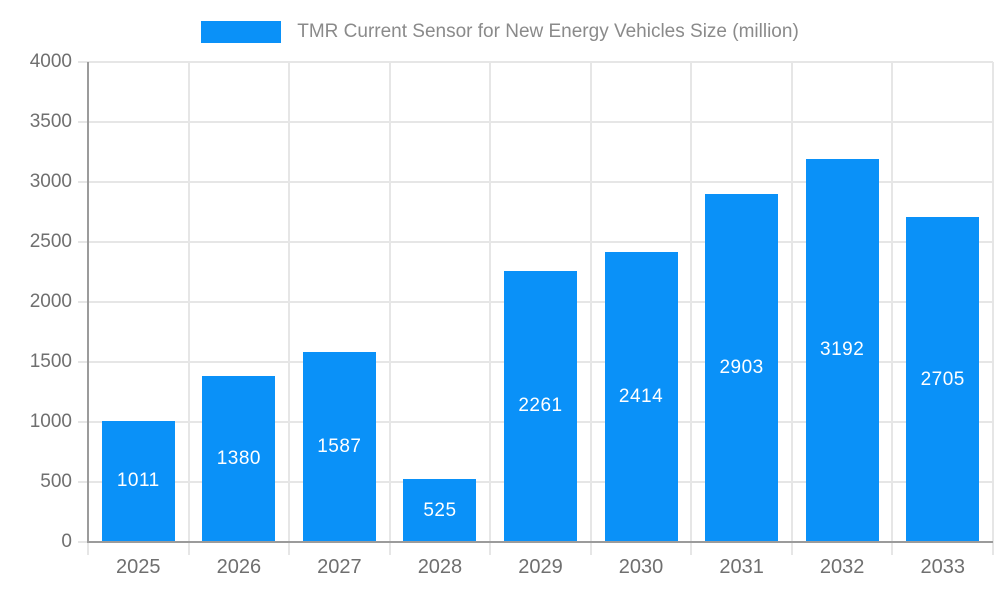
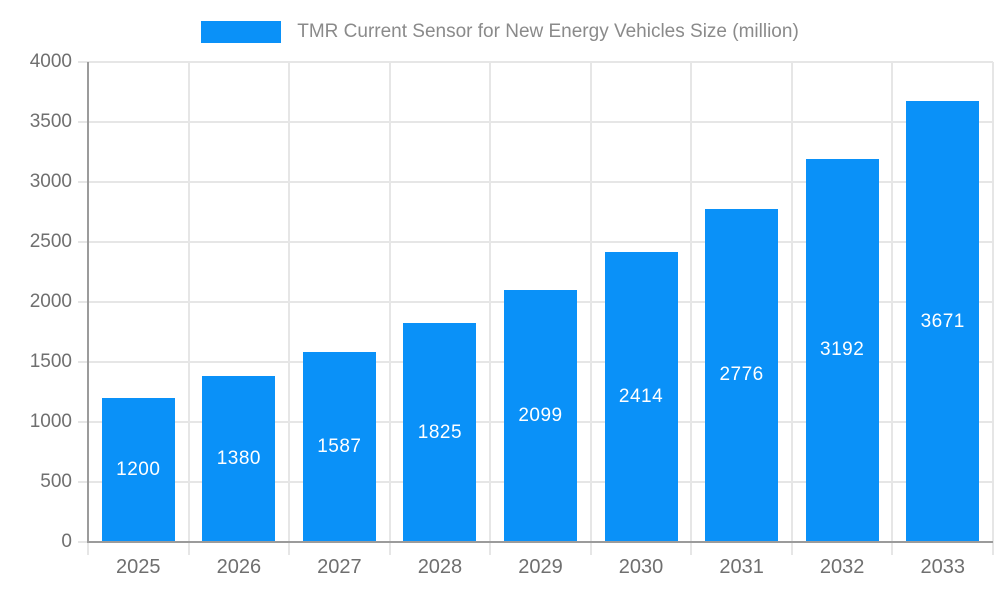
2025: 1011 -> 1200
2028: 525 -> 1825
2029: 2261 -> 2099
2031: 2903 -> 2776
2033: 2705 -> 3671
